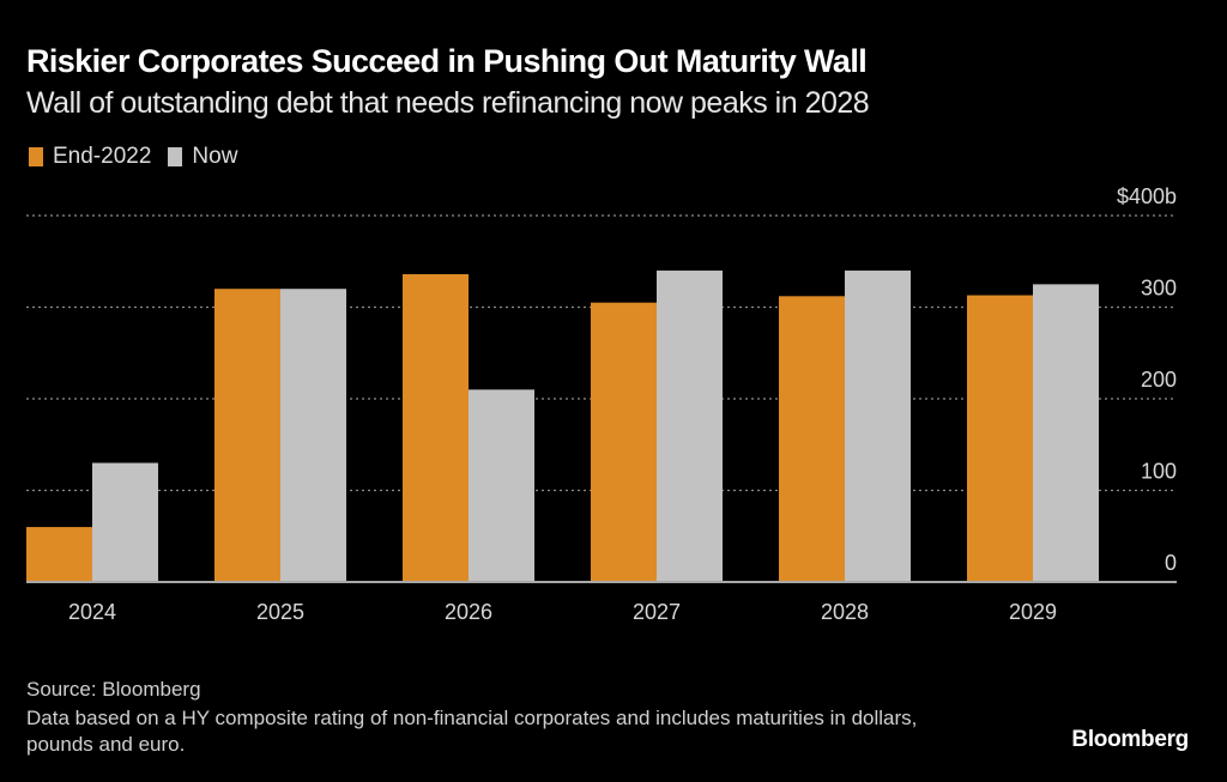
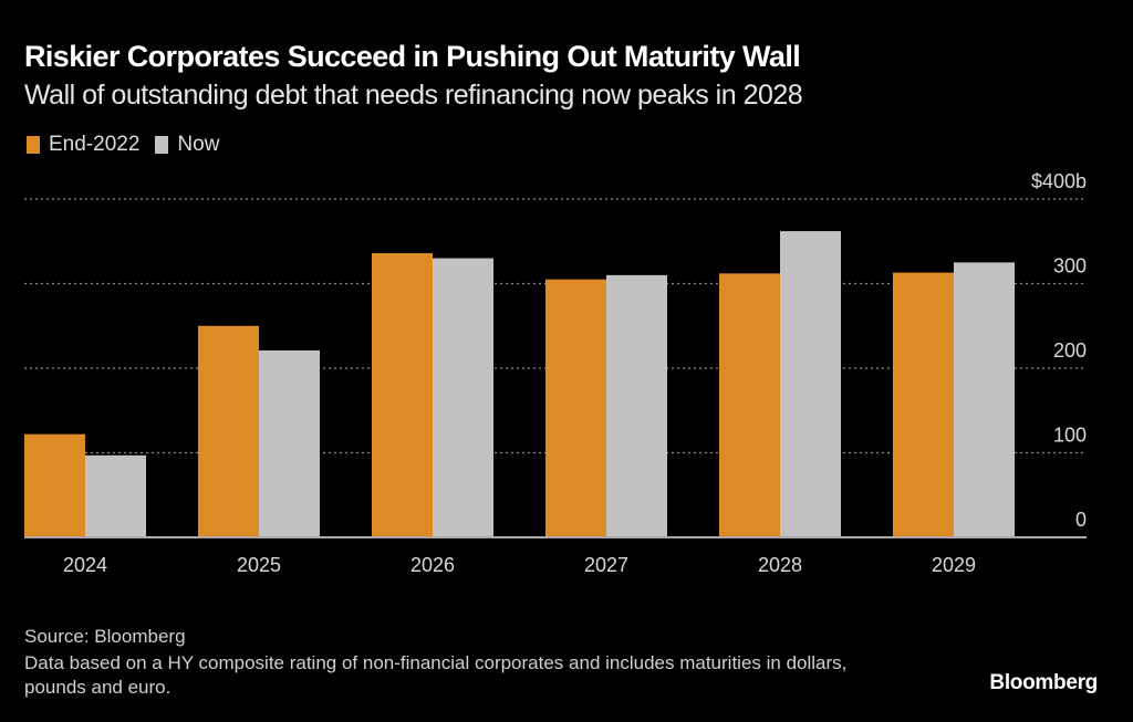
End-2022/2024: $60b -> $120b
Now/2024: $130b -> $100b
End-2022/2025: $320b -> $250b
Now/2025: $320b -> $220b
Now/2026: $210b -> $330b
Now/2027: $340b -> $310b
Now/2028: $340b -> $360b
